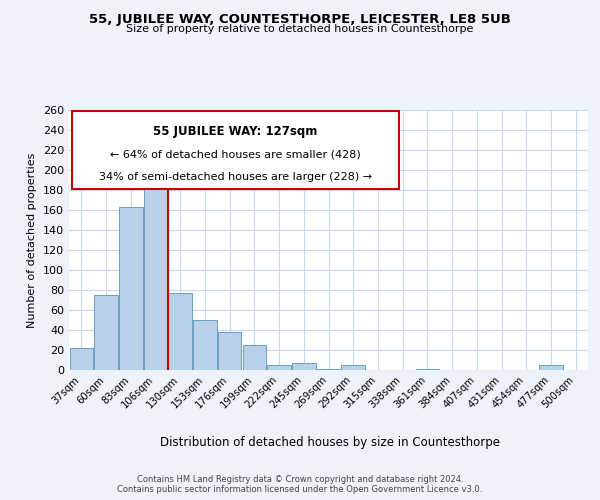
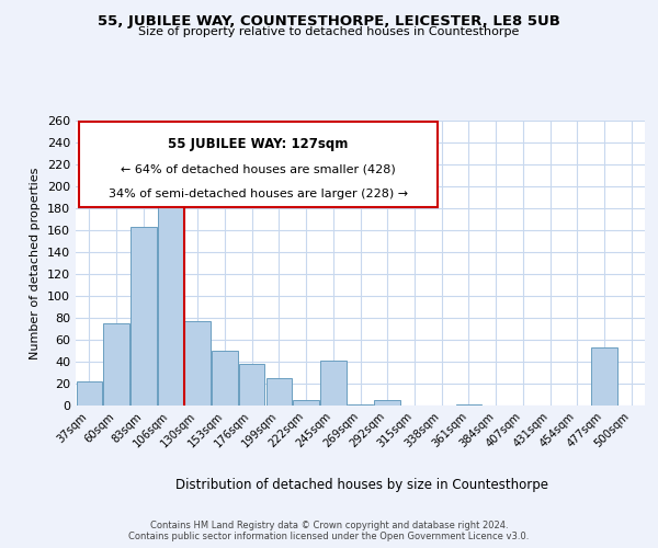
245sqm: 7 -> 41
477sqm: 5 -> 53
